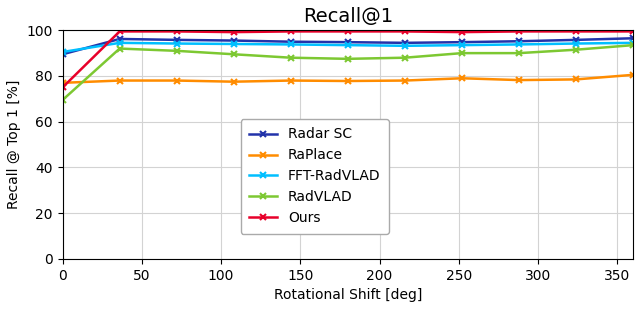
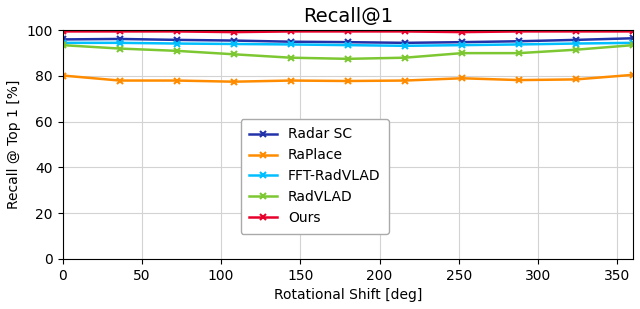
Radar SC/0: 89.5 -> 96.0
RaPlace/0: 77.0 -> 80.2
FFT-RadVLAD/0: 90.5 -> 94.5
RadVLAD/0: 69.5 -> 93.5
Ours/0: 75.0 -> 99.5
